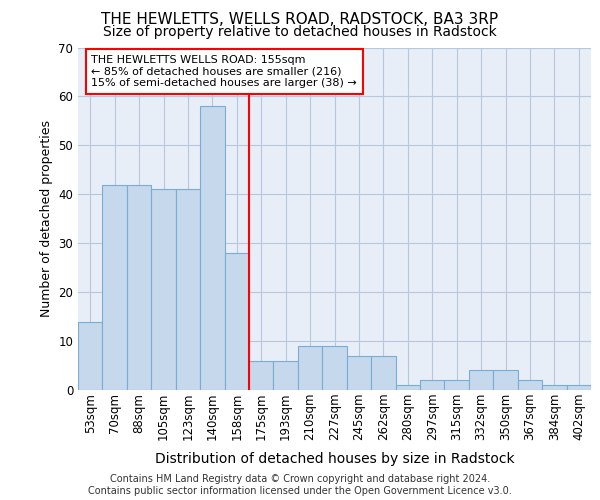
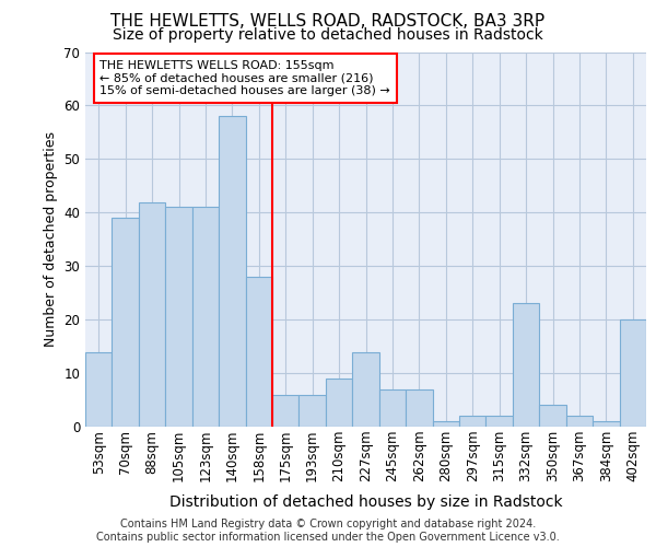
70sqm: 42 -> 39
227sqm: 9 -> 14
332sqm: 4 -> 23
402sqm: 1 -> 20
